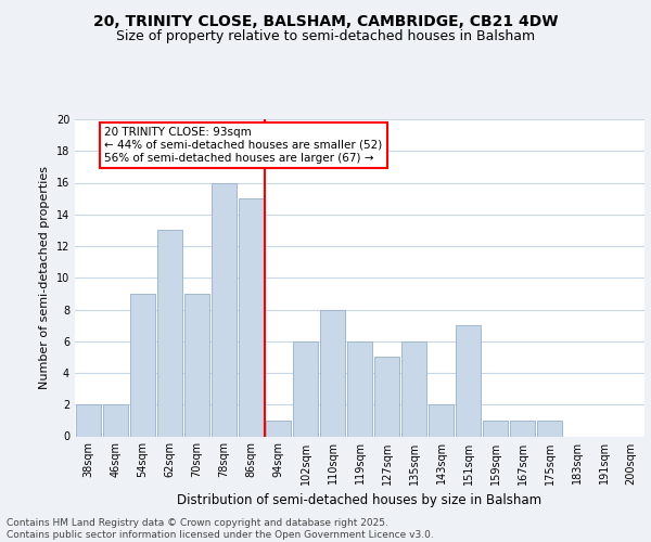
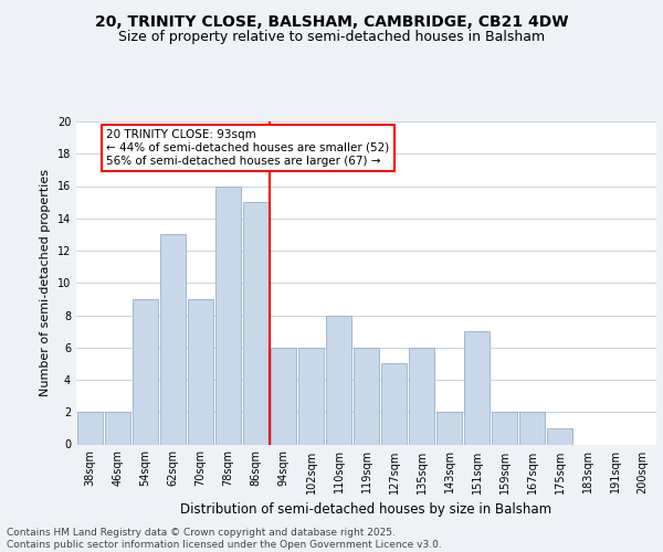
94sqm: 1 -> 6
159sqm: 1 -> 2
167sqm: 1 -> 2
